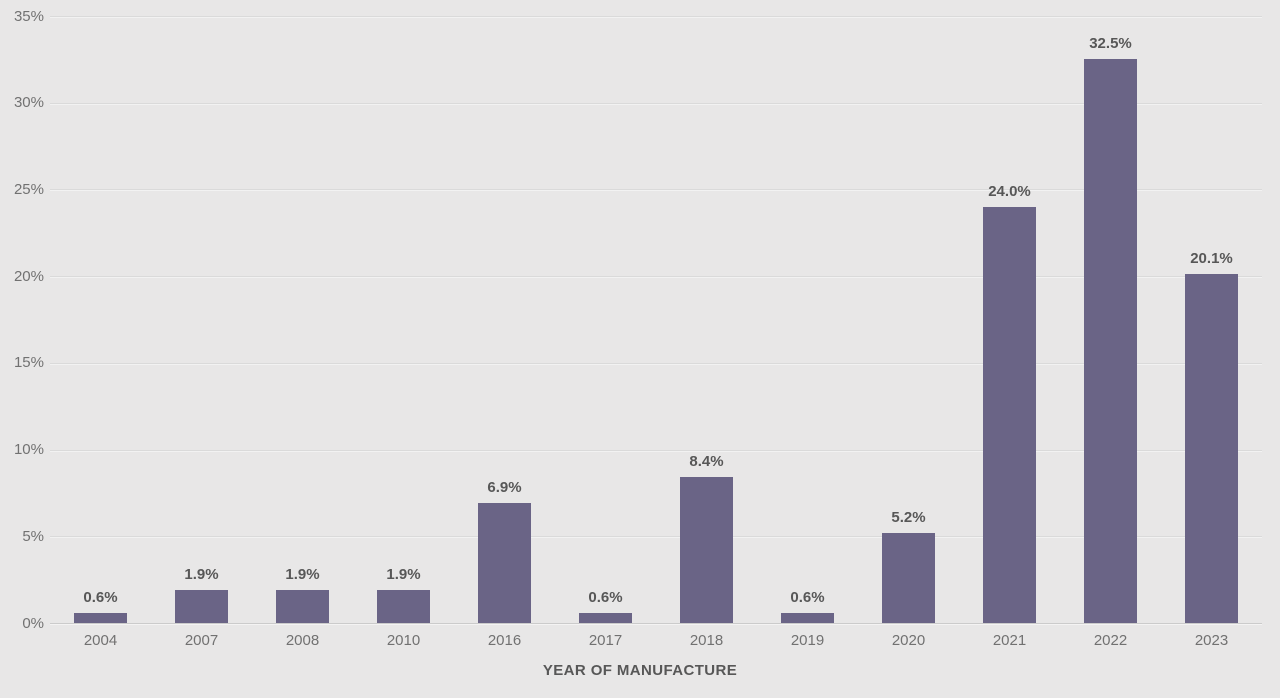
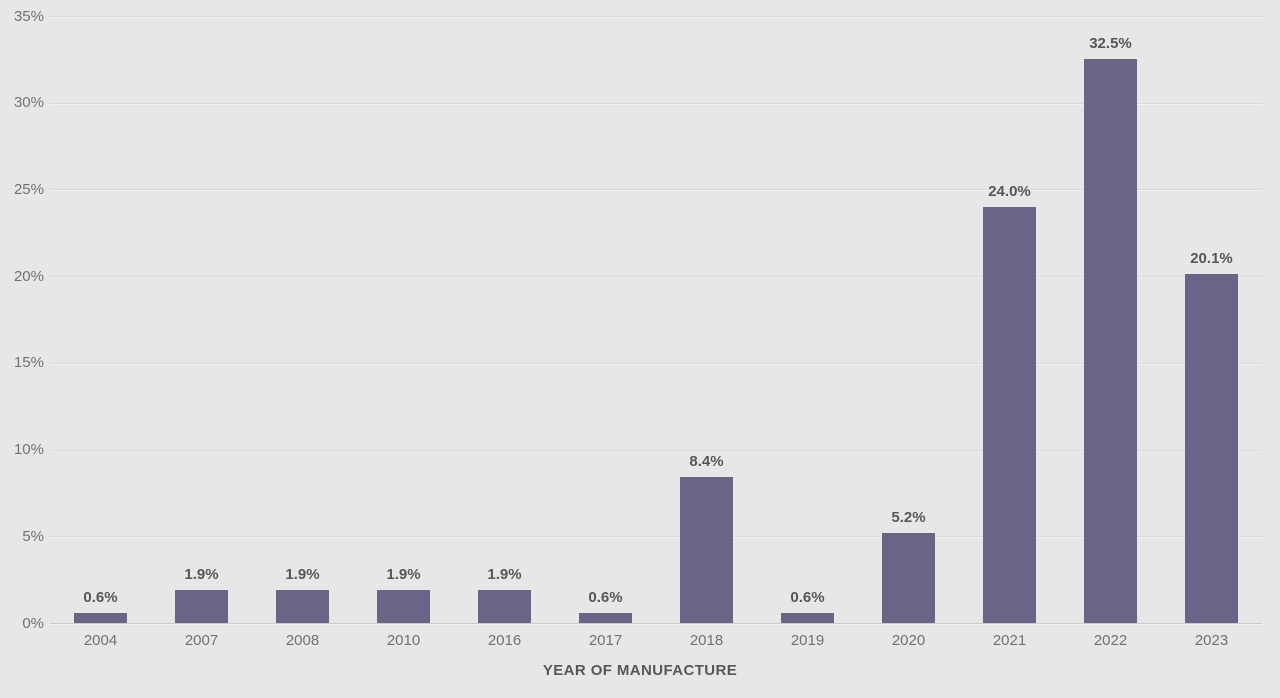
2016: 6.9% -> 1.9%
